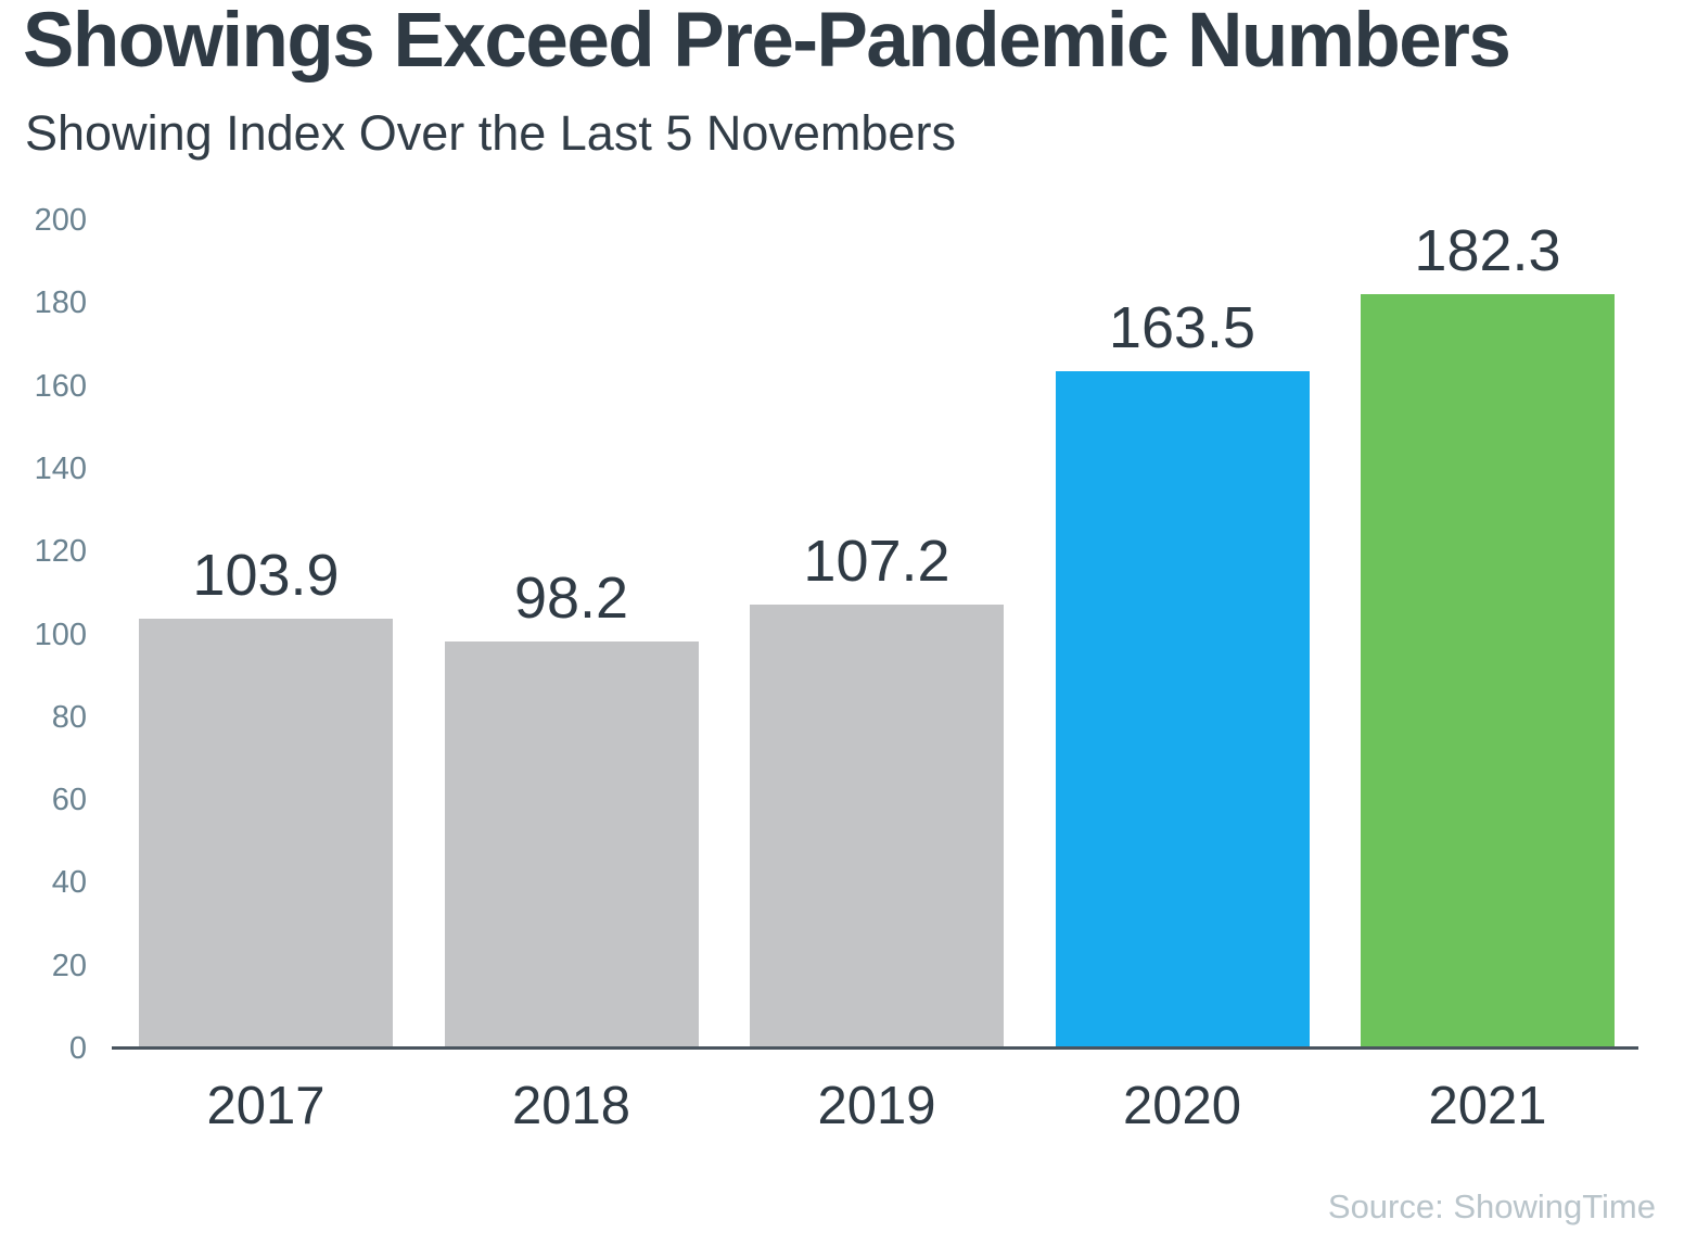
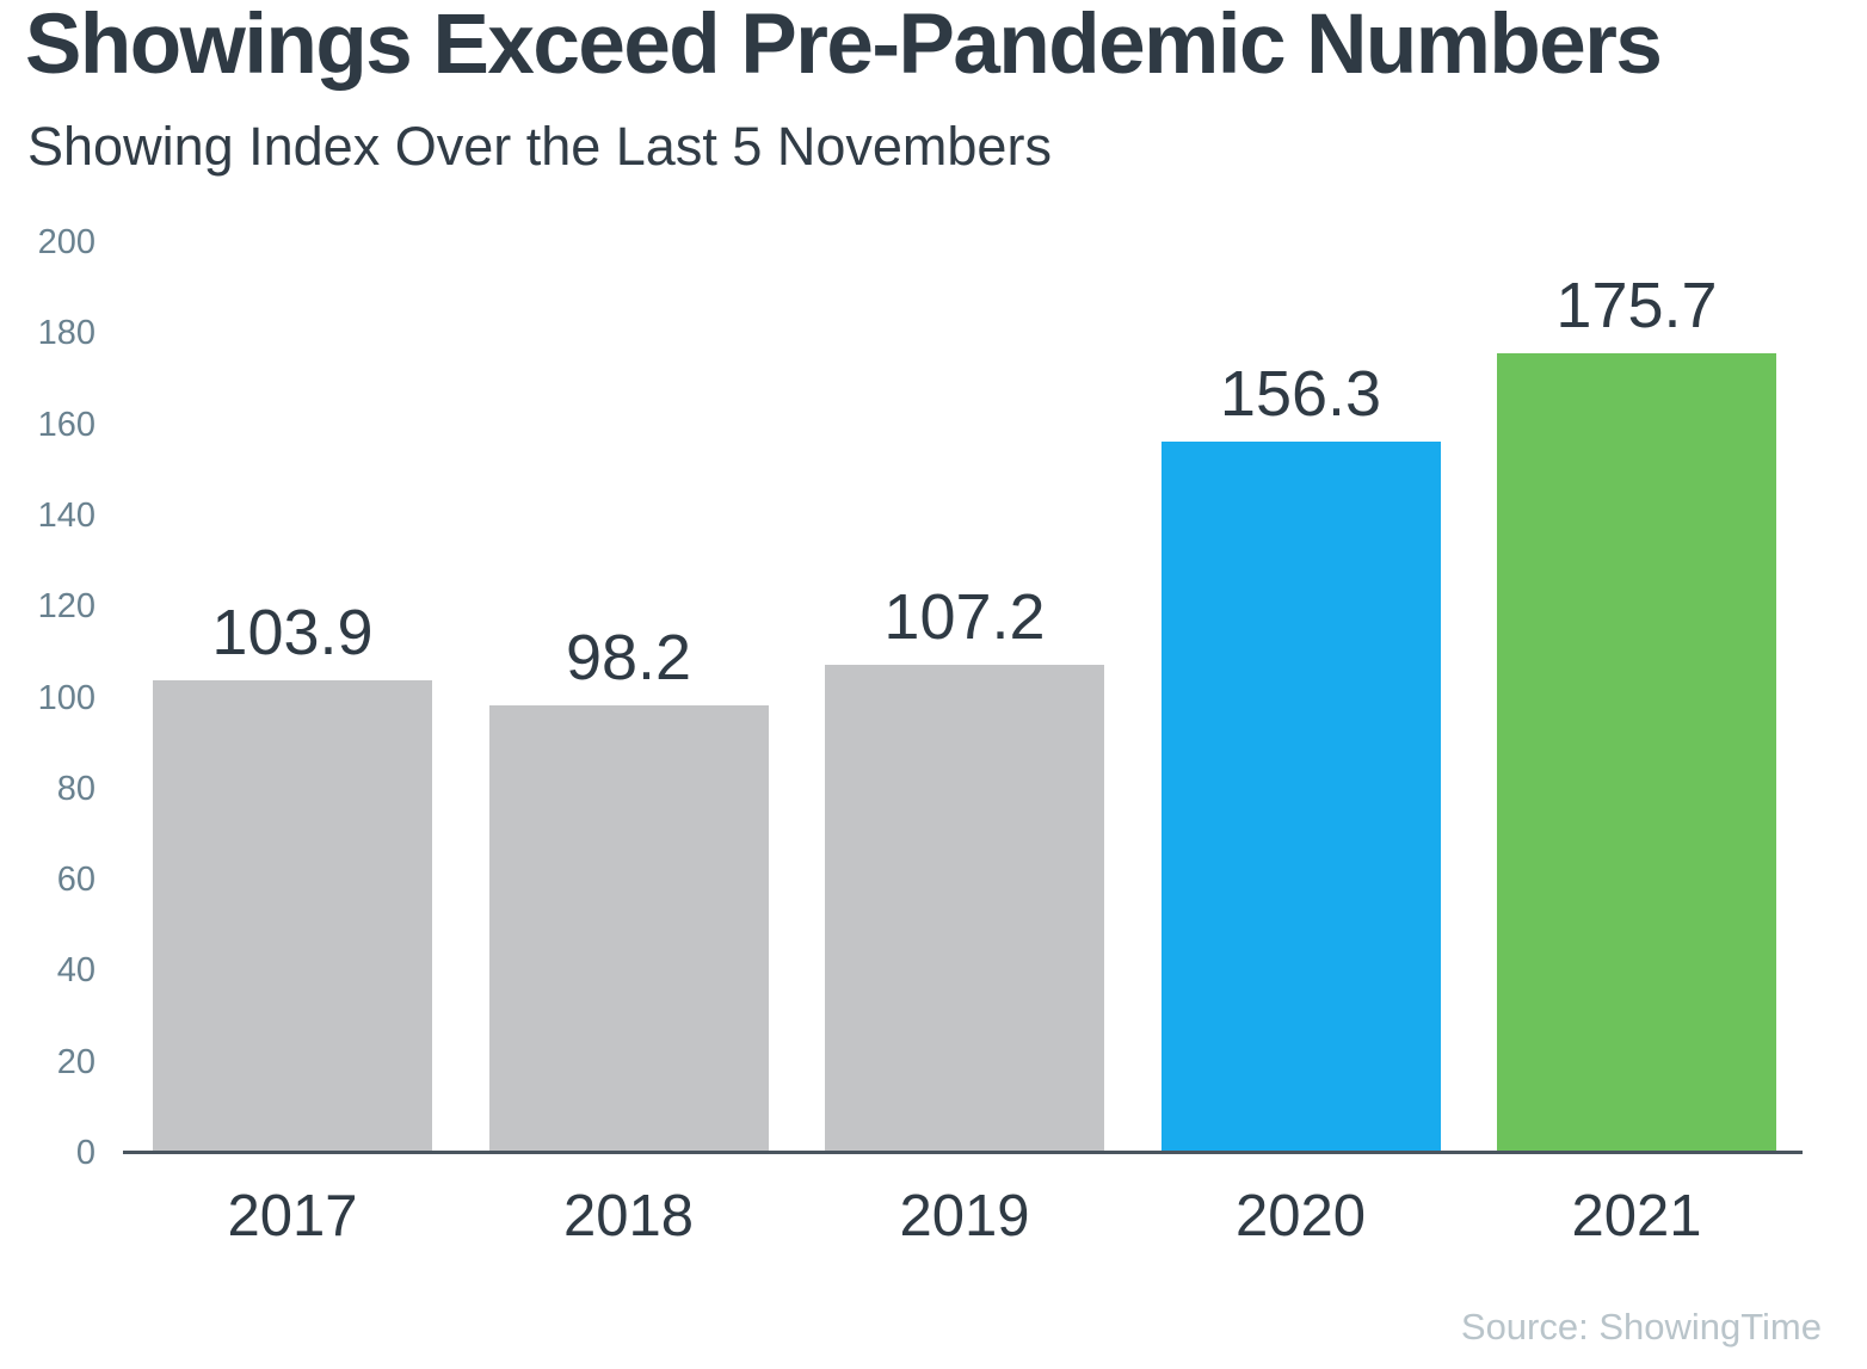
2020: 163.5 -> 156.3
2021: 182.3 -> 175.7
